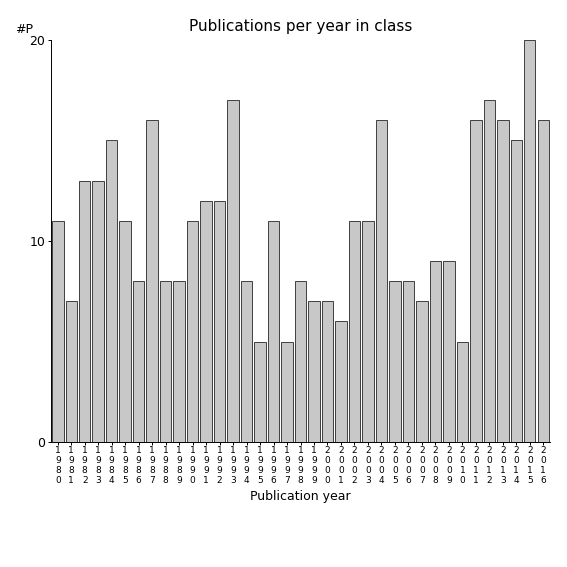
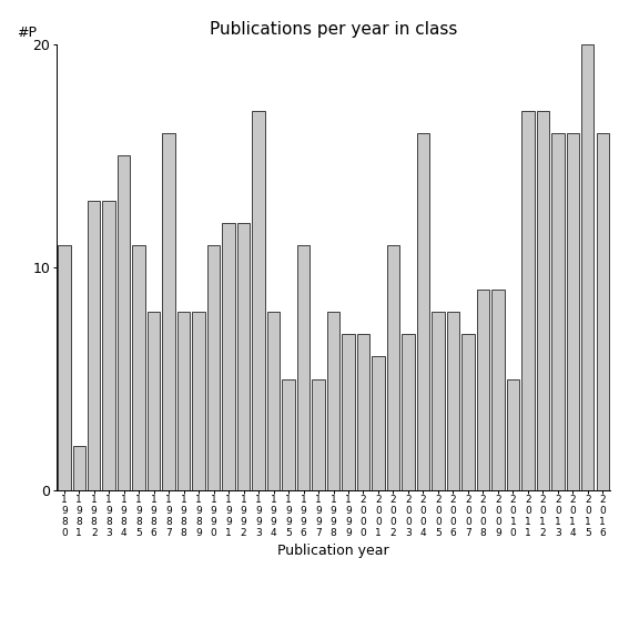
1 9 8 1: 7 -> 2
2 0 0 3: 11 -> 7
2 0 1 1: 16 -> 17
2 0 1 4: 15 -> 16
